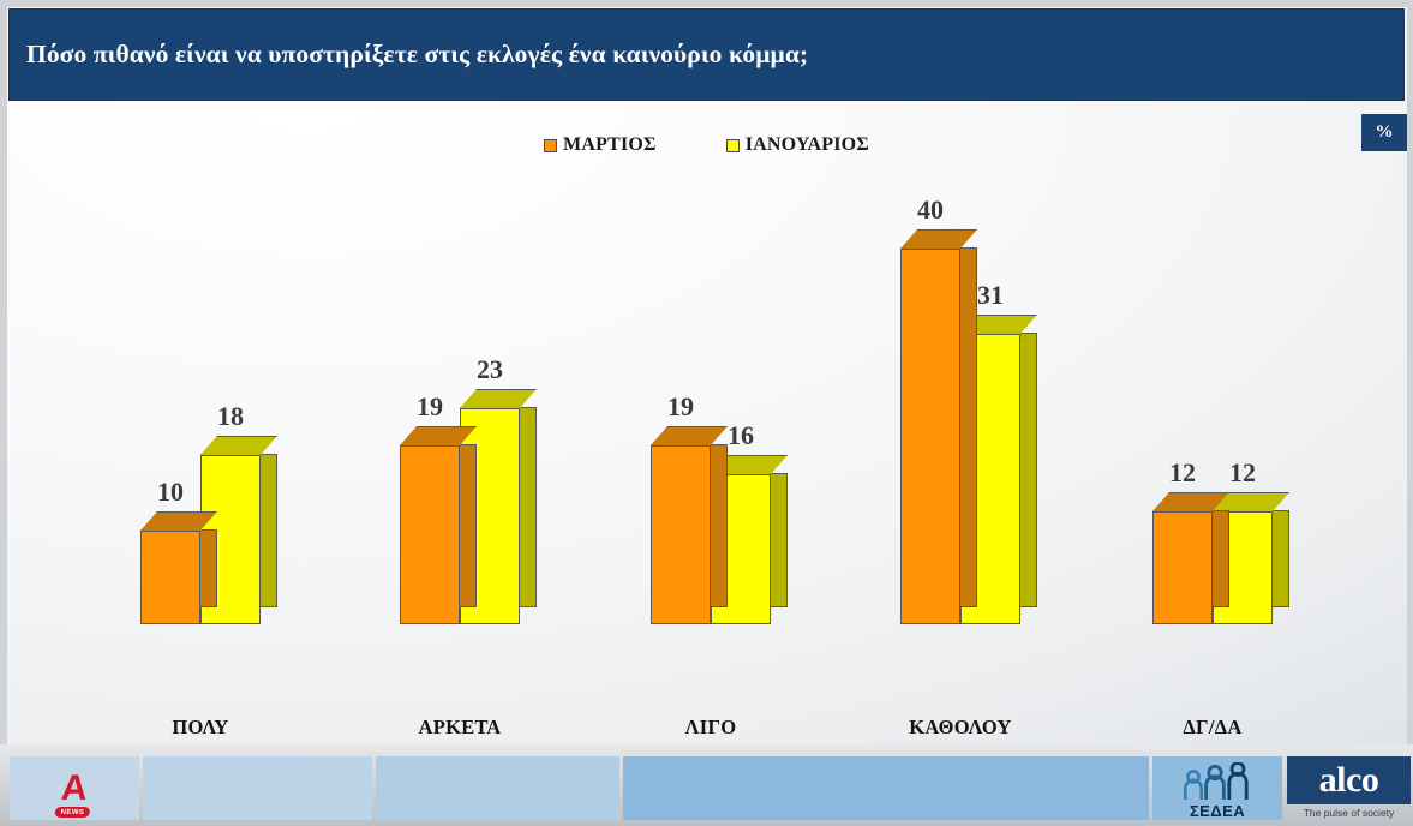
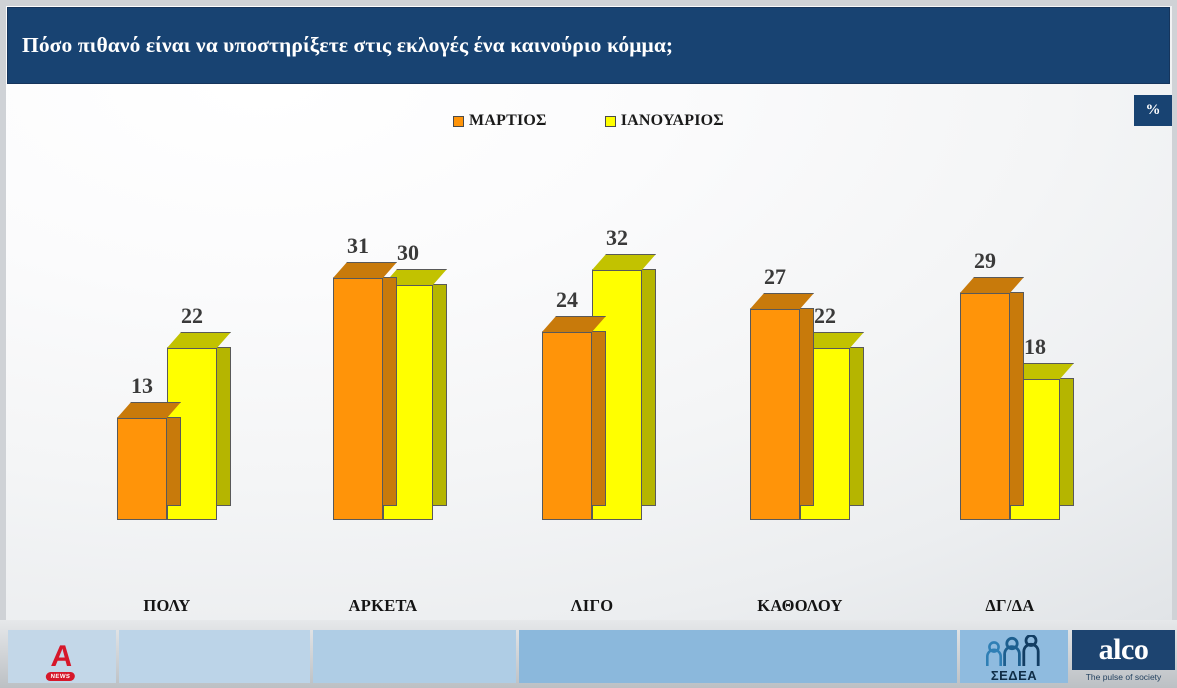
ΜΑΡΤΙΟΣ/ΠΟΛΥ: 10 -> 13
ΙΑΝΟΥΑΡΙΟΣ/ΠΟΛΥ: 18 -> 22
ΜΑΡΤΙΟΣ/ΑΡΚΕΤΑ: 19 -> 31
ΙΑΝΟΥΑΡΙΟΣ/ΑΡΚΕΤΑ: 23 -> 30
ΜΑΡΤΙΟΣ/ΛΙΓΟ: 19 -> 24
ΙΑΝΟΥΑΡΙΟΣ/ΛΙΓΟ: 16 -> 32
ΜΑΡΤΙΟΣ/ΚΑΘΟΛΟΥ: 40 -> 27
ΙΑΝΟΥΑΡΙΟΣ/ΚΑΘΟΛΟΥ: 31 -> 22
ΜΑΡΤΙΟΣ/ΔΓ/ΔΑ: 12 -> 29
ΙΑΝΟΥΑΡΙΟΣ/ΔΓ/ΔΑ: 12 -> 18
